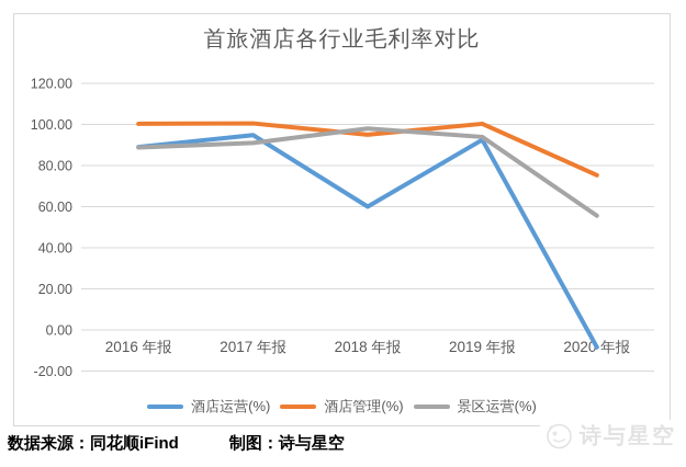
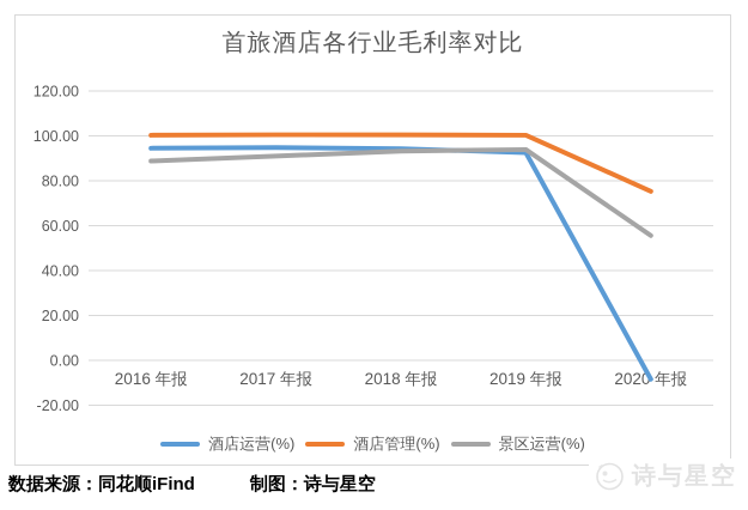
酒店运营(%)/2016 年报: 89 -> 94
酒店运营(%)/2018 年报: 60 -> 94
酒店管理(%)/2018 年报: 95 -> 100
景区运营(%)/2018 年报: 98 -> 93
